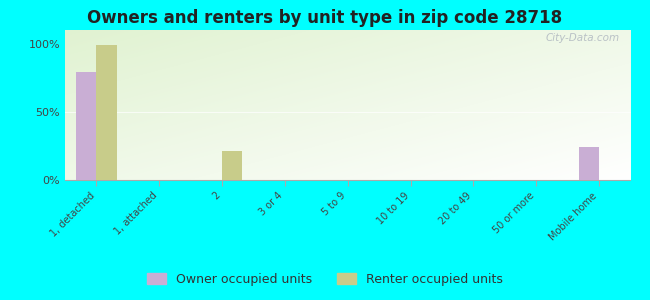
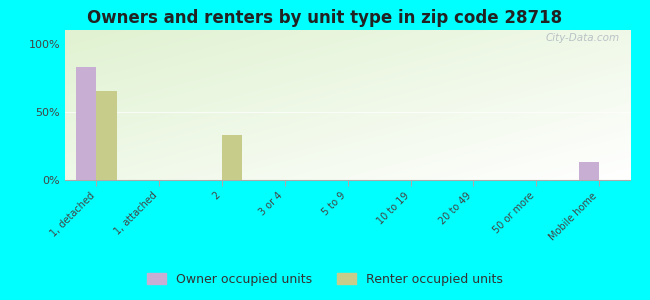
Owner occupied units/1, detached: 79% -> 83%
Renter occupied units/1, detached: 99% -> 65%
Renter occupied units/2: 21% -> 33%
Owner occupied units/Mobile home: 24% -> 13%
